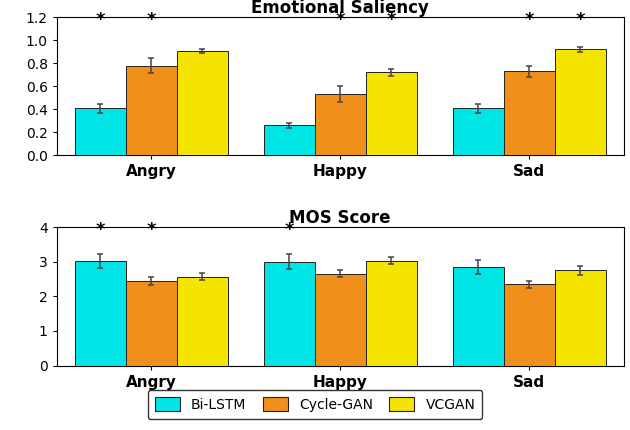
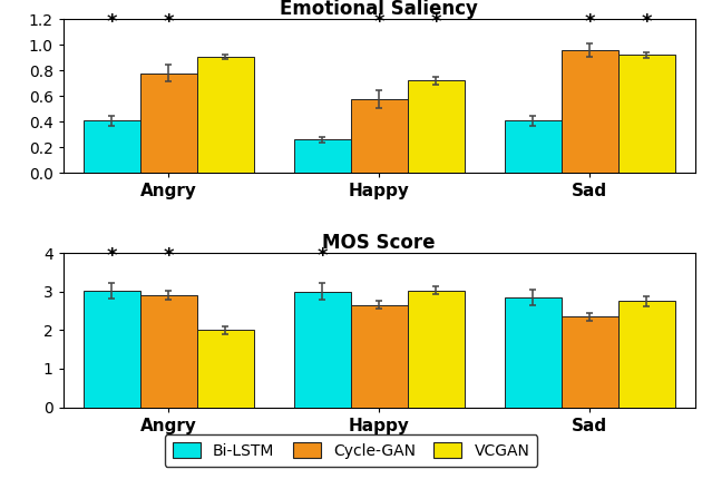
Emotional Saliency/Cycle-GAN/Happy: 0.53 -> 0.58
Emotional Saliency/Cycle-GAN/Sad: 0.73 -> 0.96
MOS Score/Cycle-GAN/Angry: 2.45 -> 2.90
MOS Score/VCGAN/Angry: 2.57 -> 2.00
